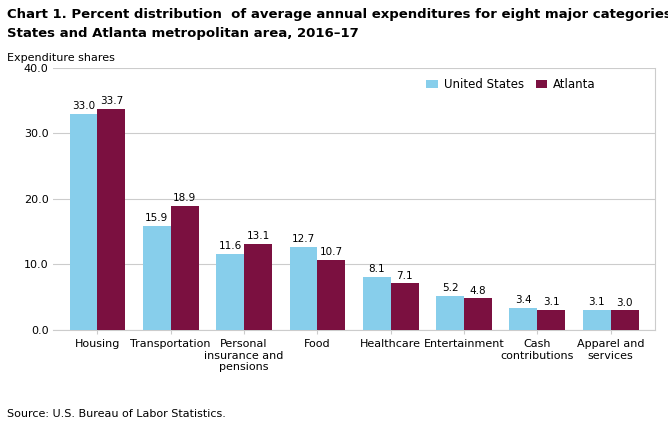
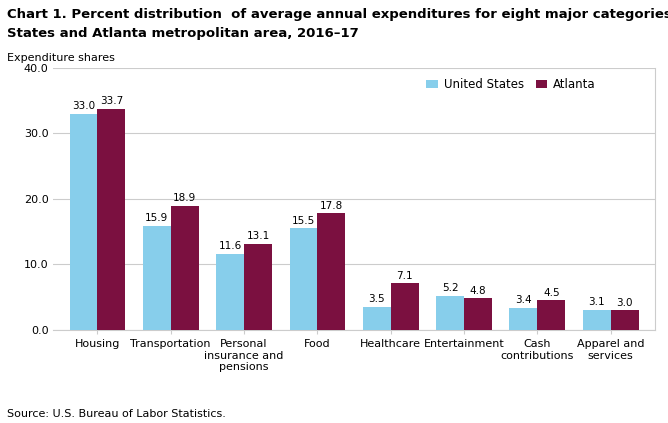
United States/Food: 12.7 -> 15.5
Atlanta/Food: 10.7 -> 17.8
United States/Healthcare: 8.1 -> 3.5
Atlanta/Cash contributions: 3.1 -> 4.5
